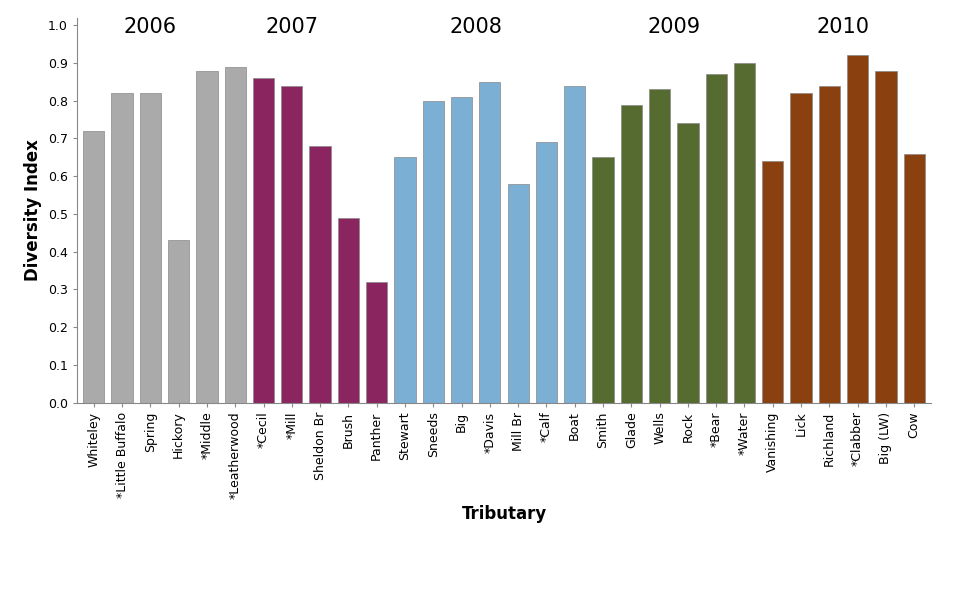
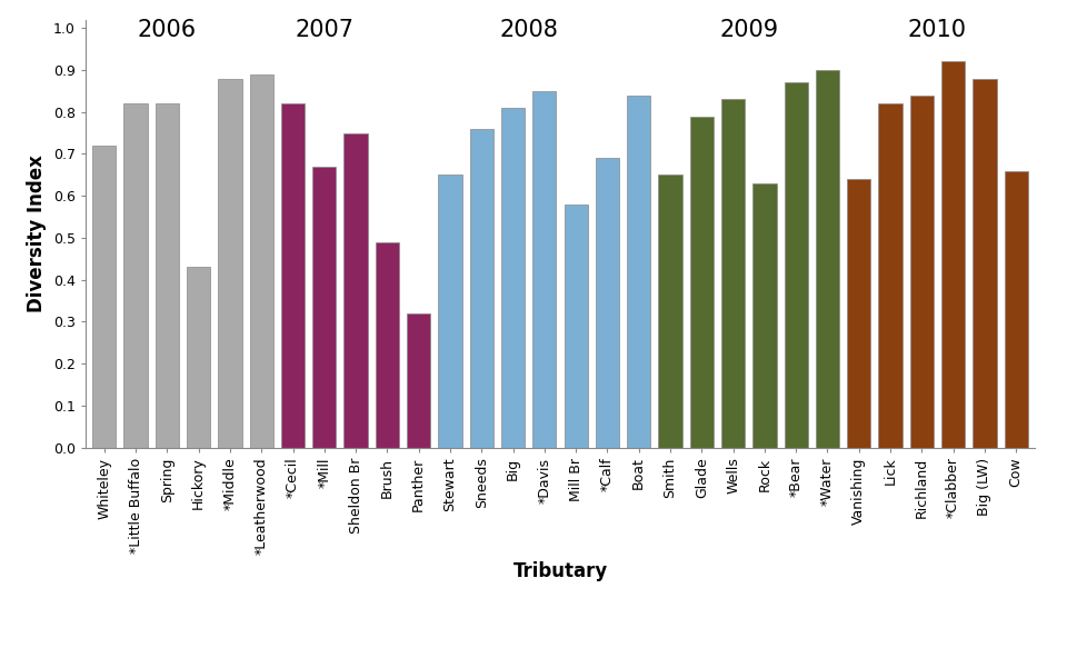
*Cecil: 0.86 -> 0.82
*Mill: 0.84 -> 0.67
Sheldon Br: 0.68 -> 0.75
Sneeds: 0.80 -> 0.76
Rock: 0.74 -> 0.63
